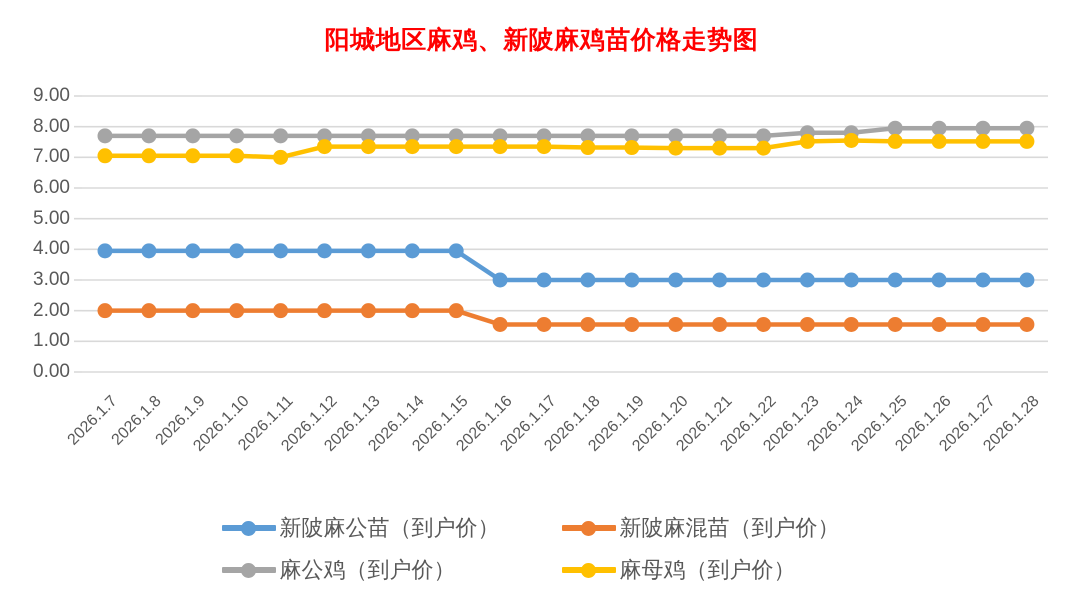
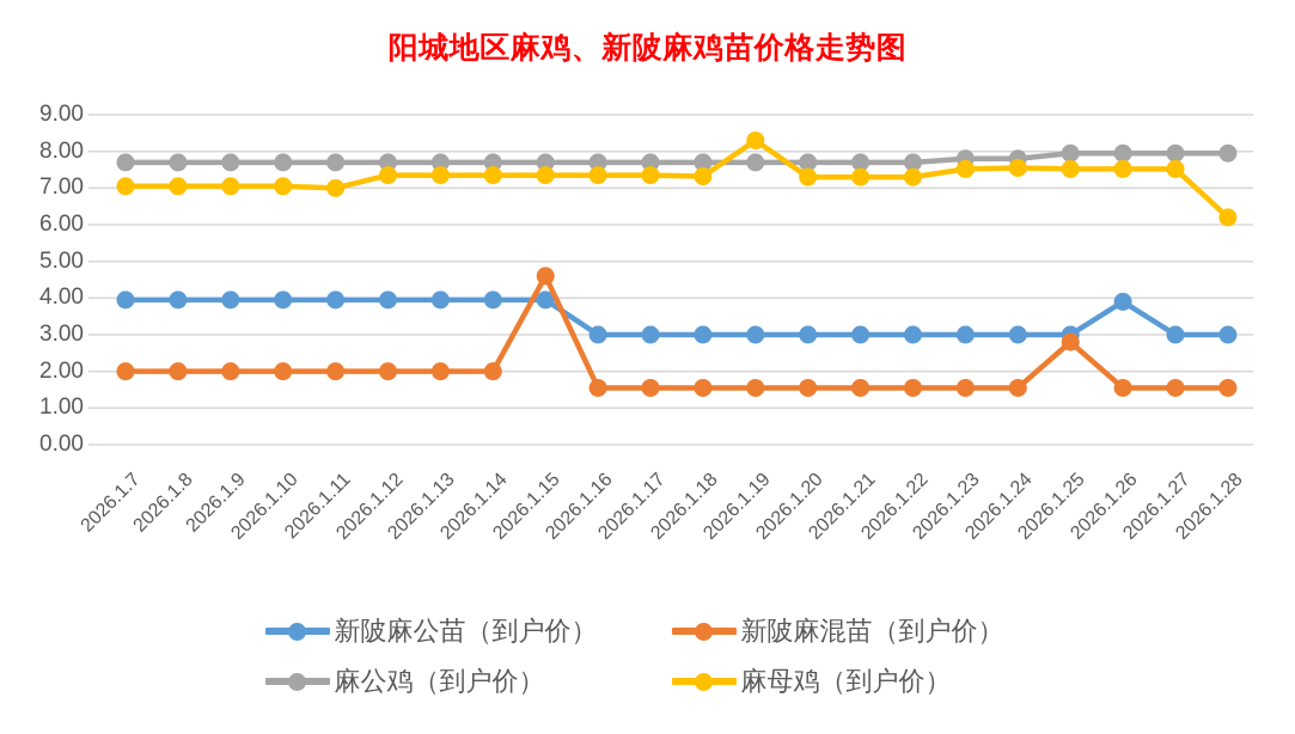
新陂麻混苗（到户价）/2026.1.15: 2.0 -> 4.6
麻母鸡（到户价）/2026.1.19: 7.3 -> 8.3
新陂麻混苗（到户价）/2026.1.25: 1.6 -> 2.8
新陂麻公苗（到户价）/2026.1.26: 3.0 -> 3.9
麻母鸡（到户价）/2026.1.28: 7.5 -> 6.2
